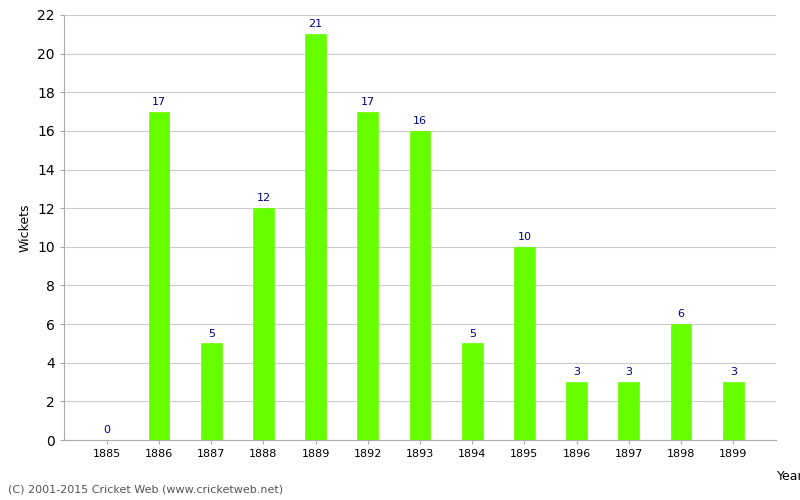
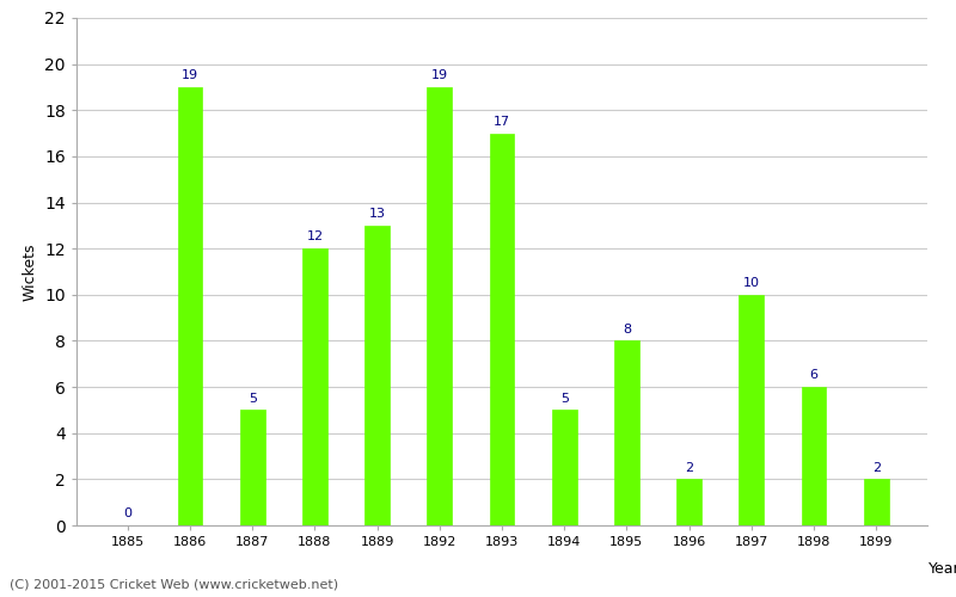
1886: 17 -> 19
1889: 21 -> 13
1892: 17 -> 19
1893: 16 -> 17
1895: 10 -> 8
1896: 3 -> 2
1897: 3 -> 10
1899: 3 -> 2
